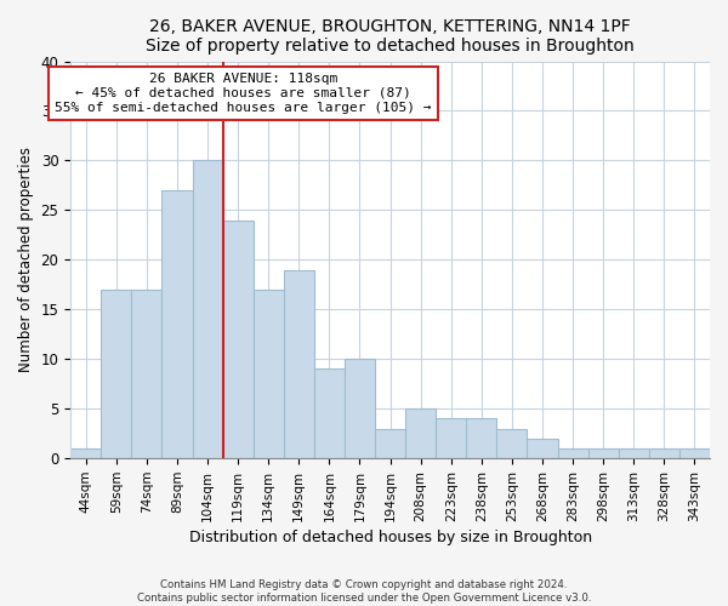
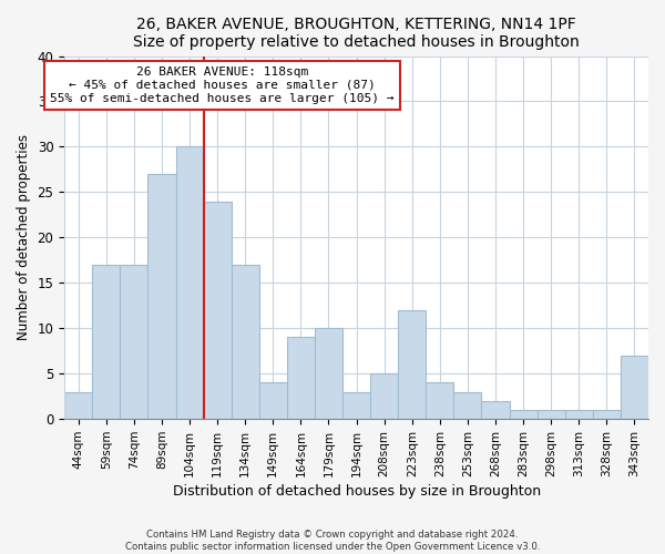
44sqm: 1 -> 3
149sqm: 19 -> 4
223sqm: 4 -> 12
343sqm: 1 -> 7
